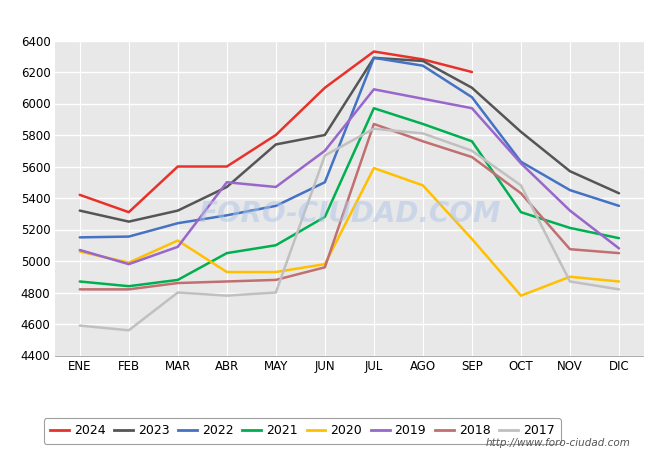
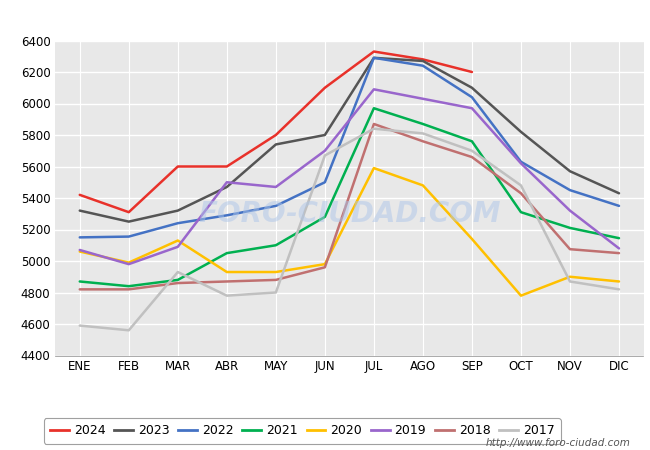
2017/MAR: 4800 -> 4930
